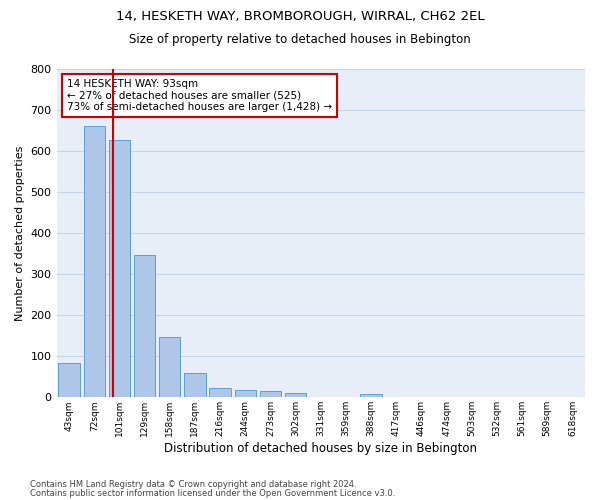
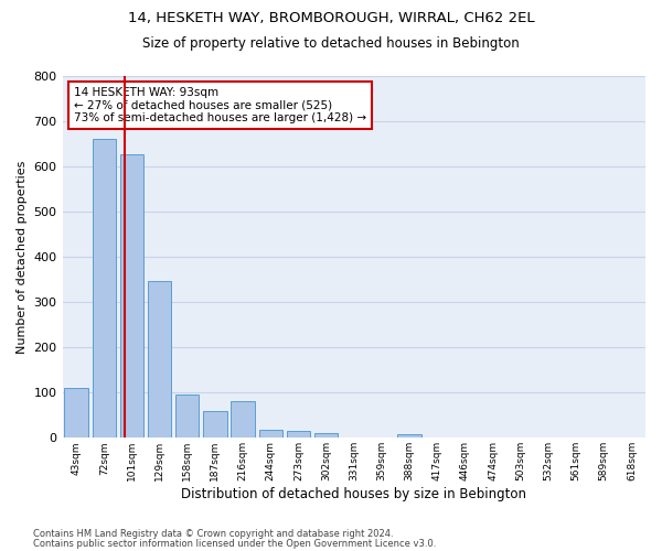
43sqm: 83 -> 110
158sqm: 147 -> 95
216sqm: 22 -> 80
